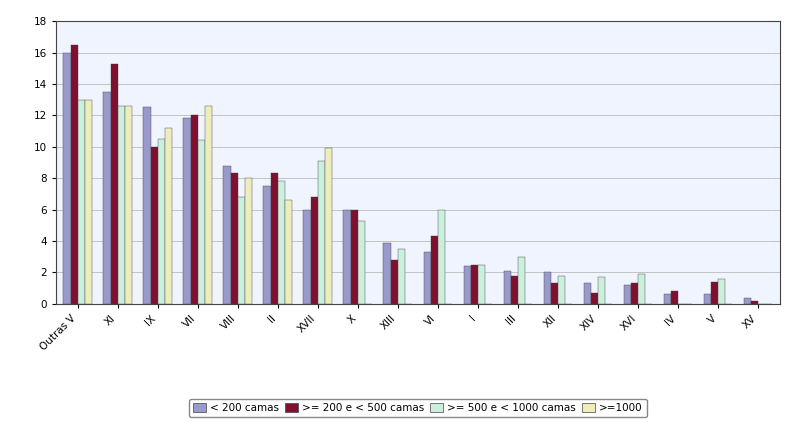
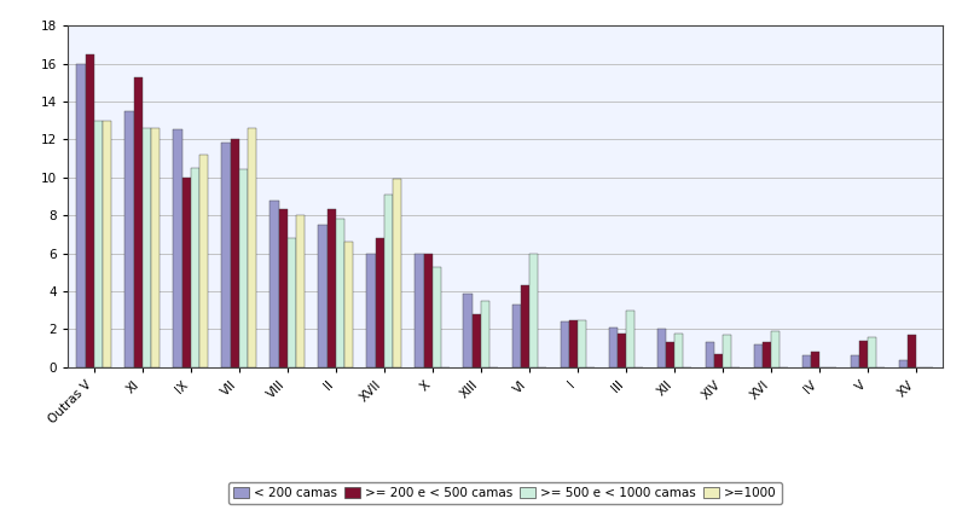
>= 200 e < 500 camas/XV: 0.2 -> 1.7
